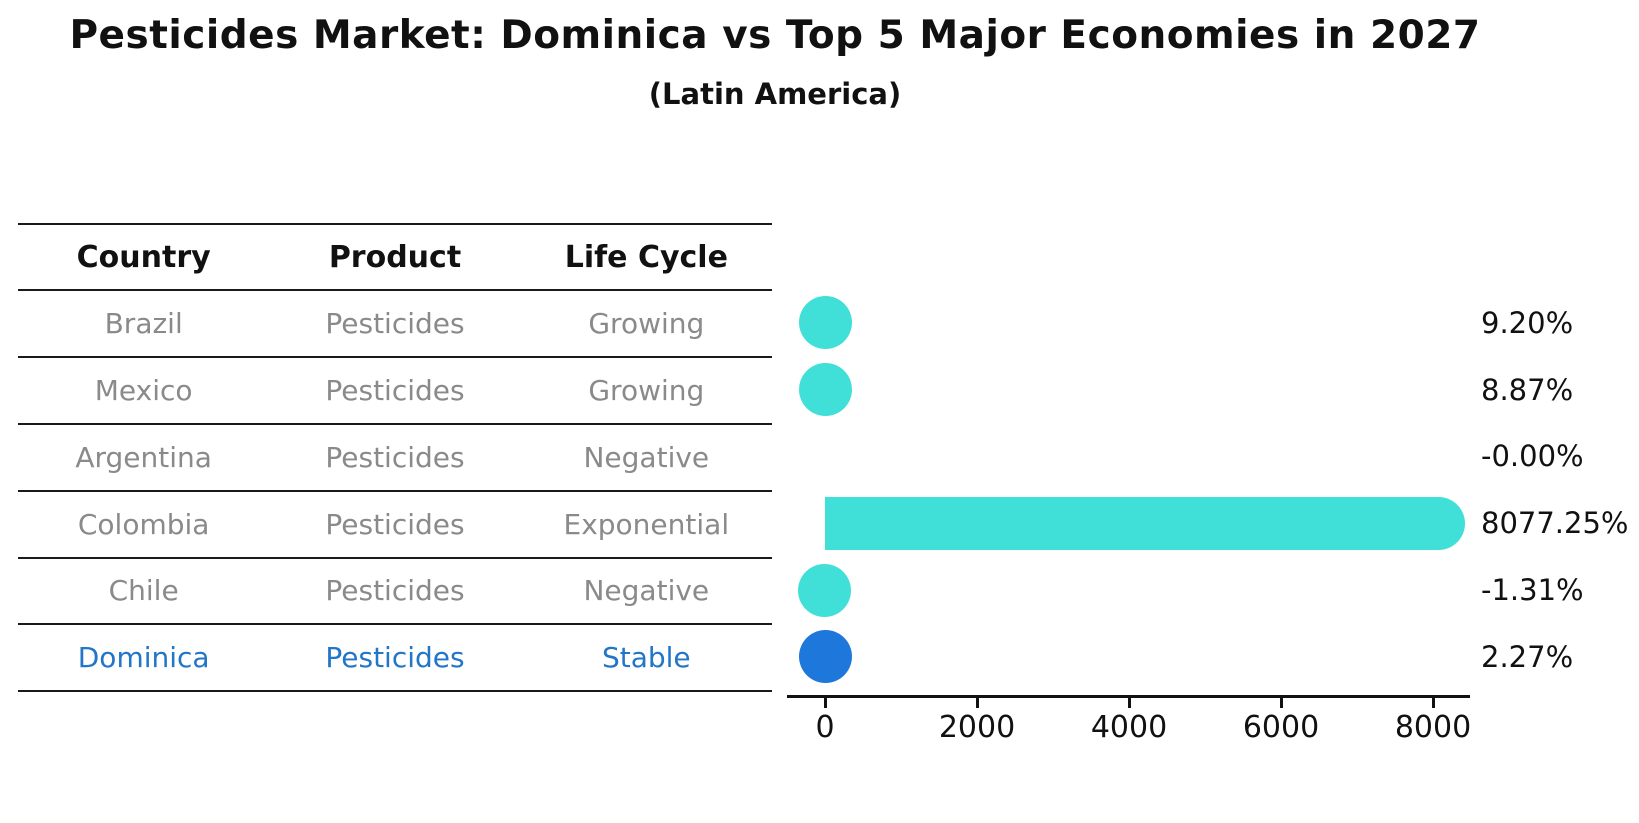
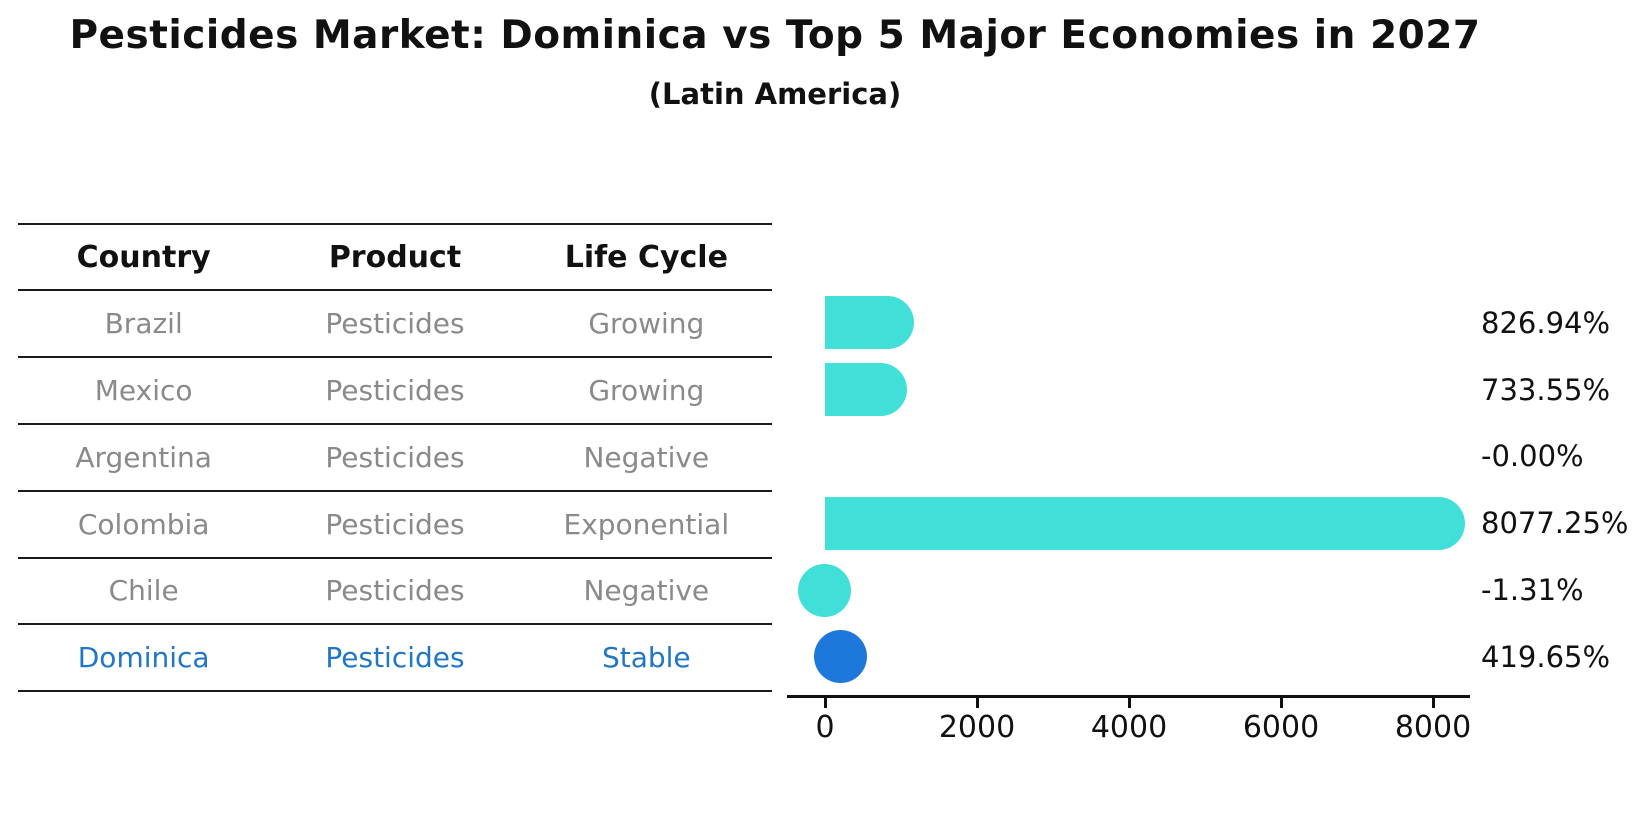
Brazil: 9.20% -> 826.94%
Mexico: 8.87% -> 733.55%
Dominica: 2.27% -> 419.65%
